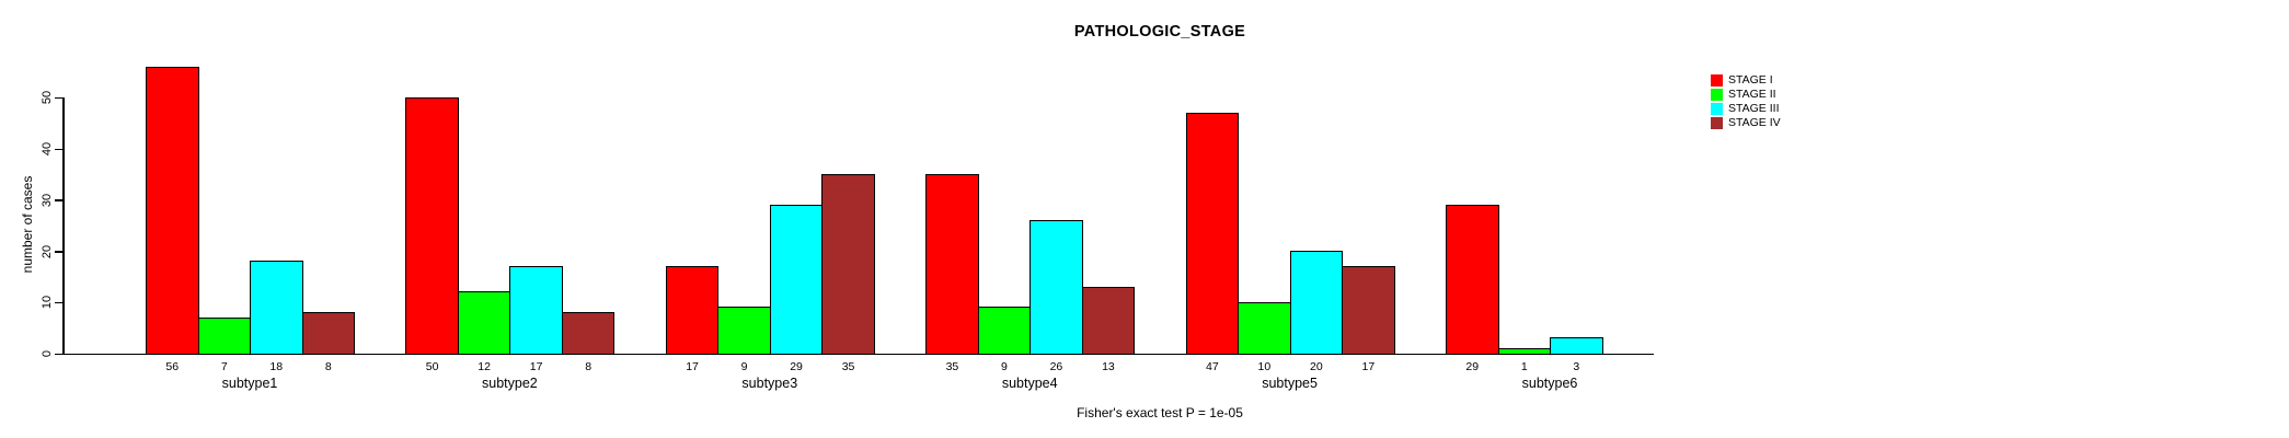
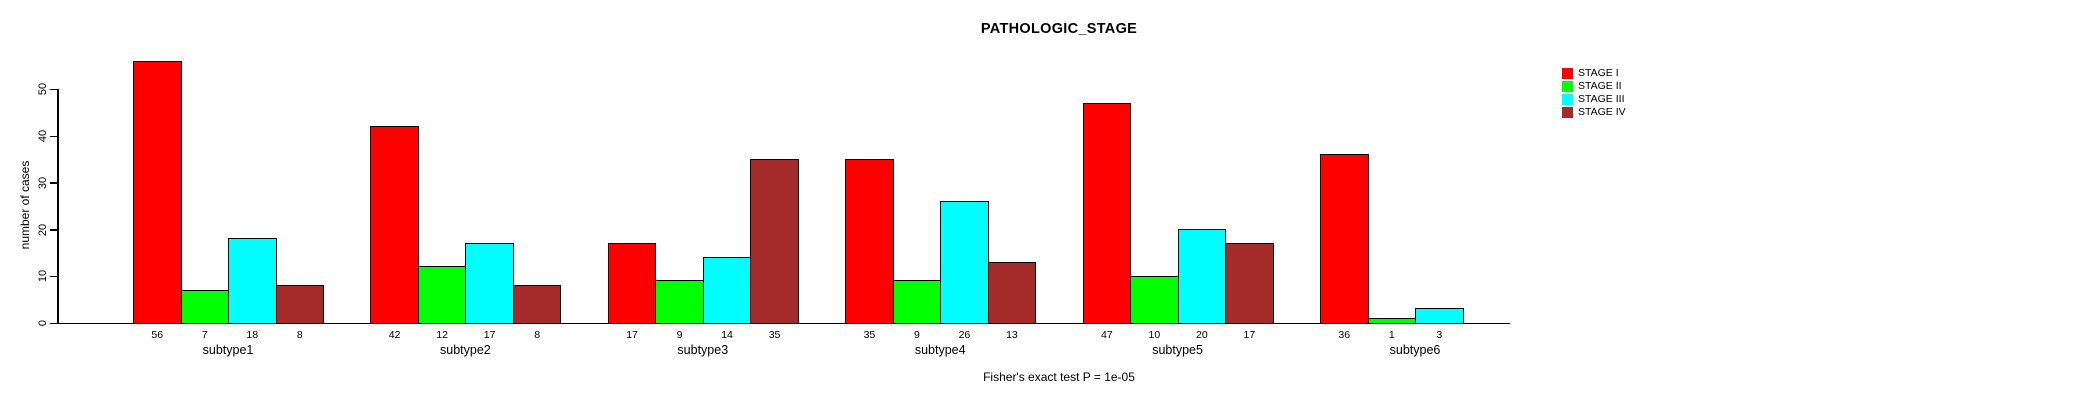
STAGE I/subtype2: 50 -> 42
STAGE III/subtype3: 29 -> 14
STAGE I/subtype6: 29 -> 36
